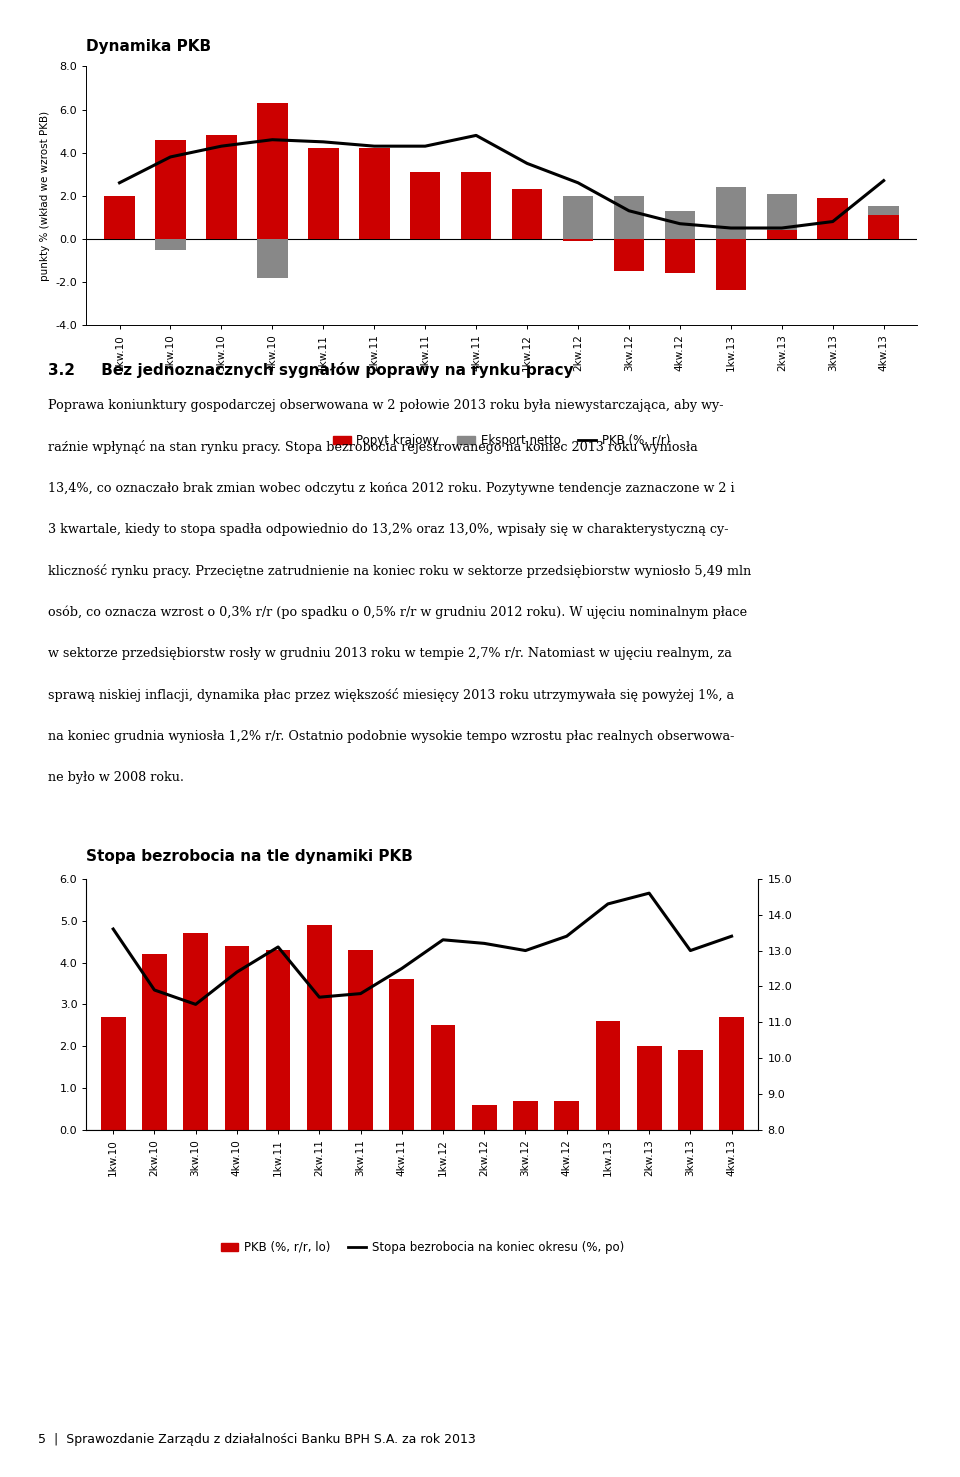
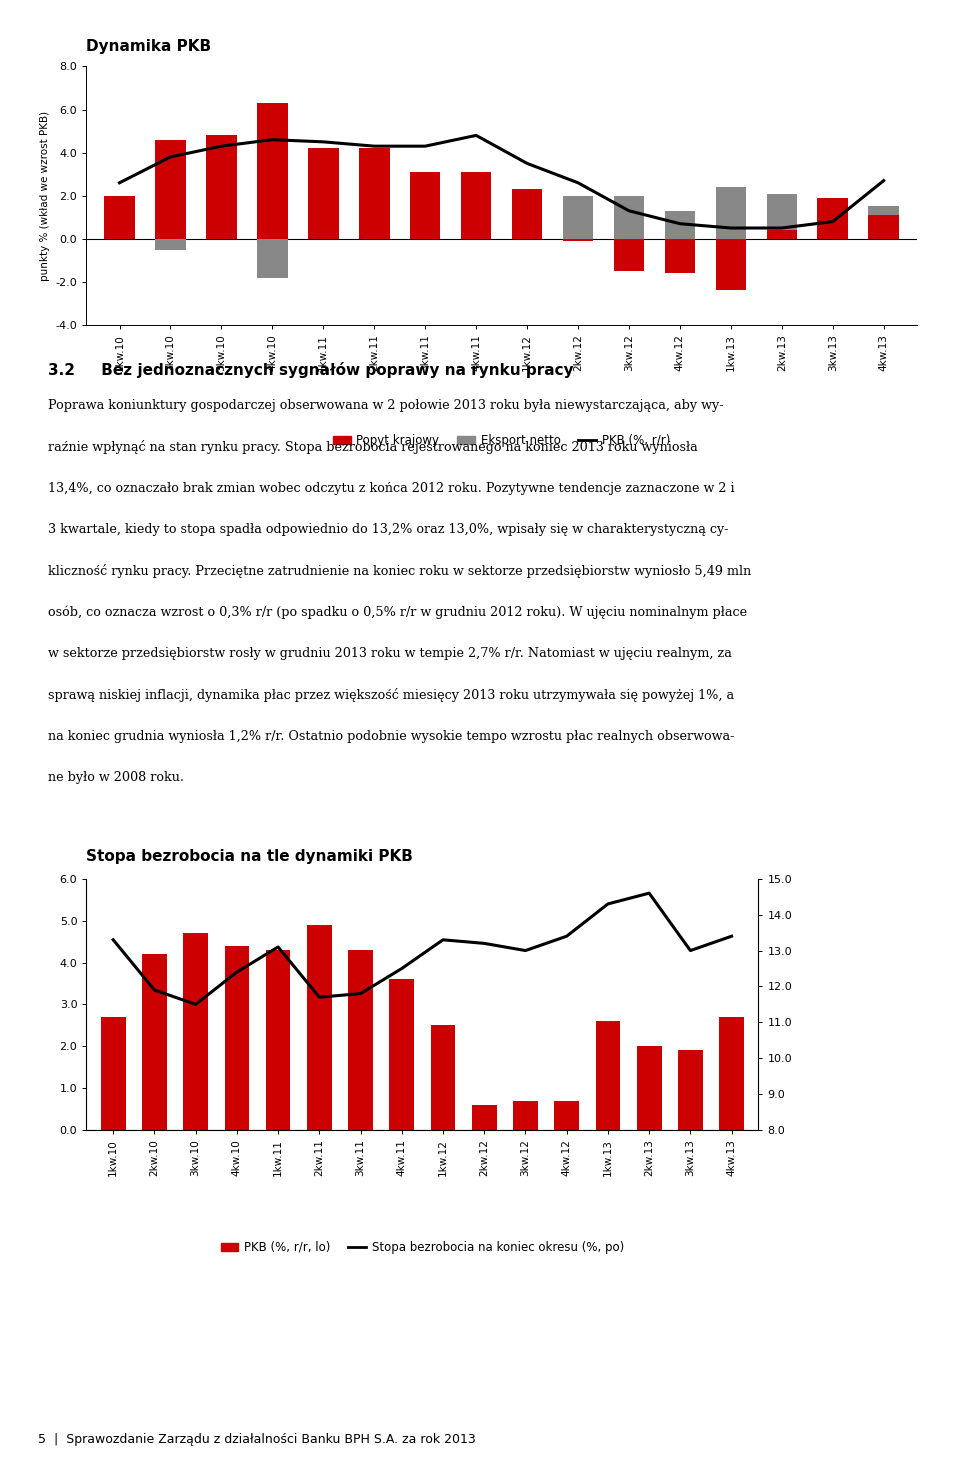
Stopa bezrobocia na koniec okresu (%, po)/1kw.10: 13.6 -> 13.3
